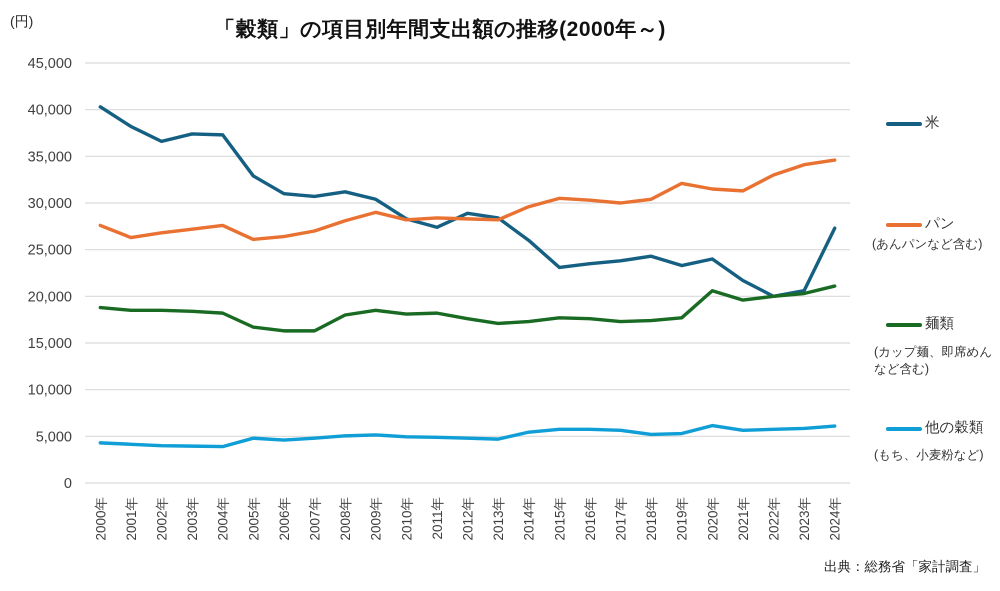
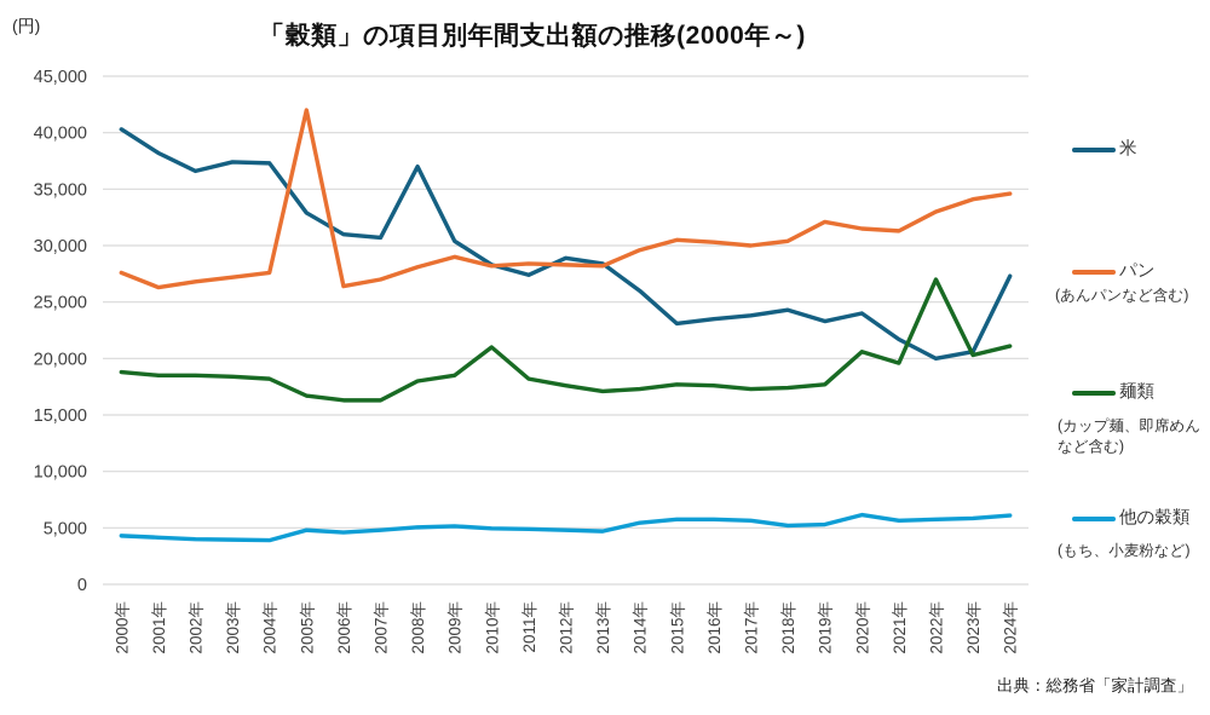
パン/2005年: 26000 -> 42000
米/2008年: 31000 -> 37000
麺類/2010年: 18000 -> 21000
麺類/2022年: 20000 -> 27000
